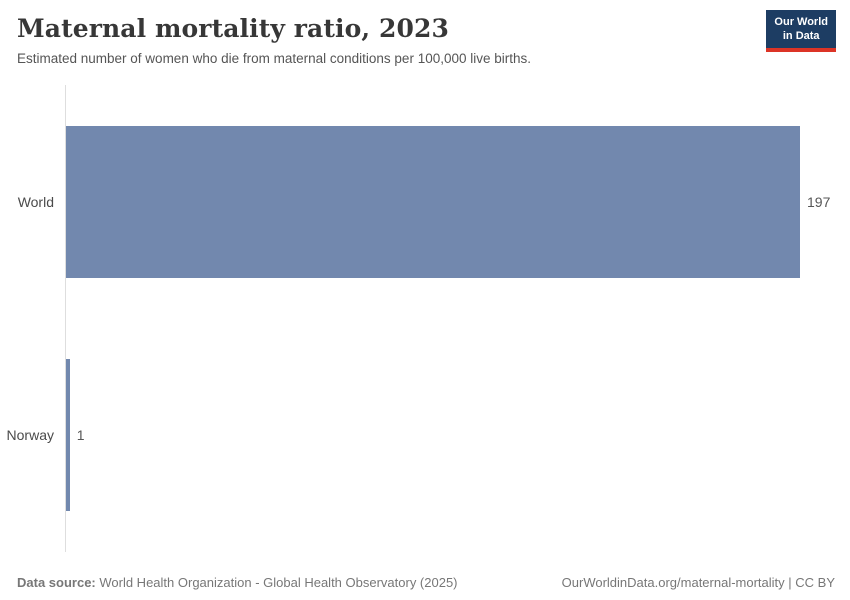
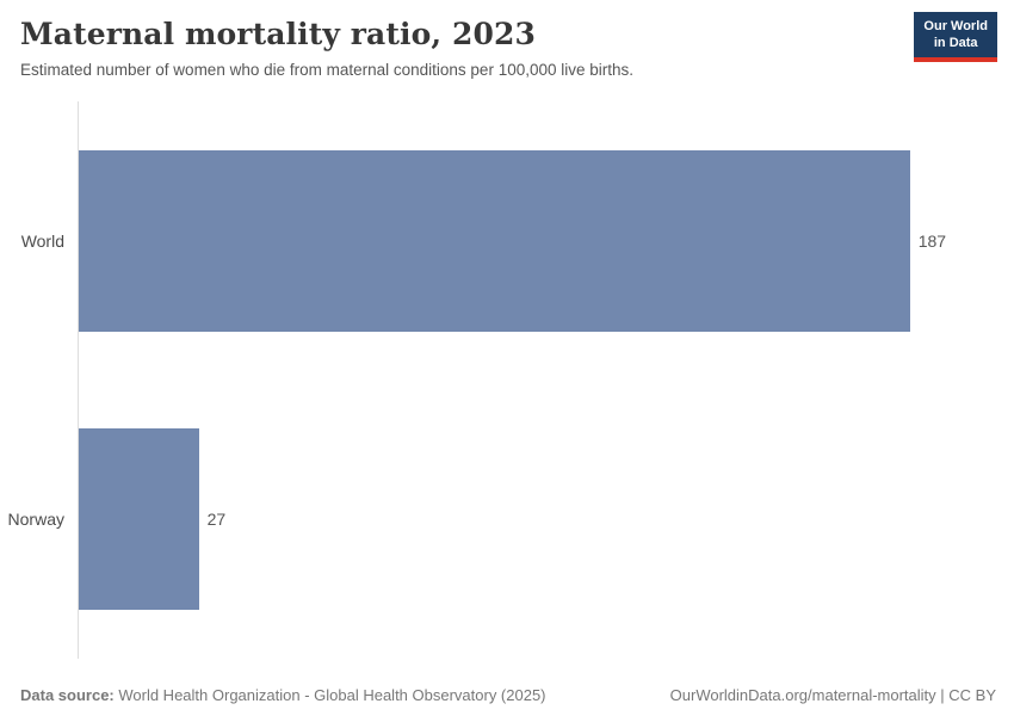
World: 197 -> 187
Norway: 1 -> 27
